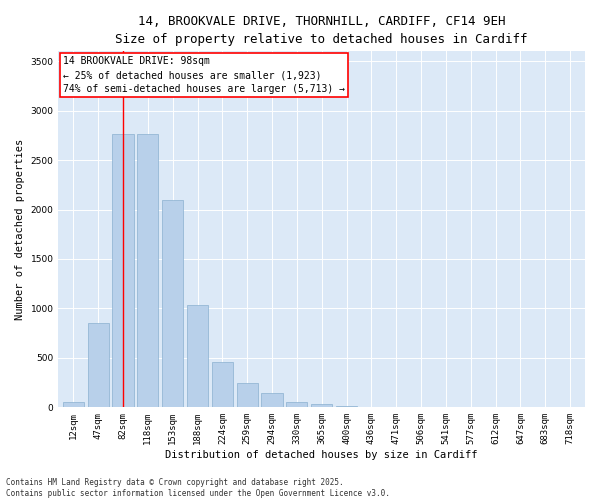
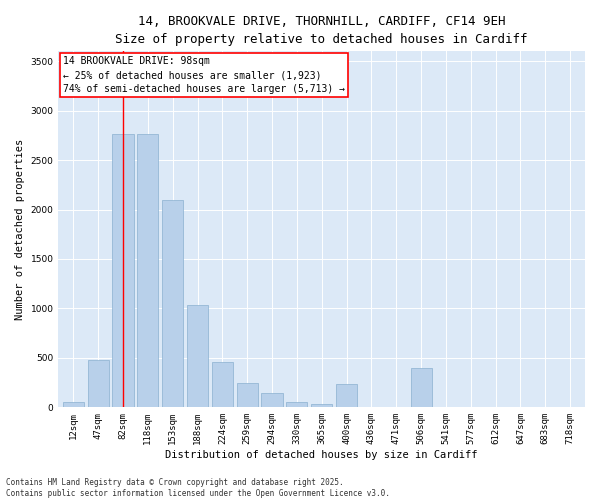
47sqm: 850 -> 480
400sqm: 20 -> 240
506sqm: 0 -> 400
